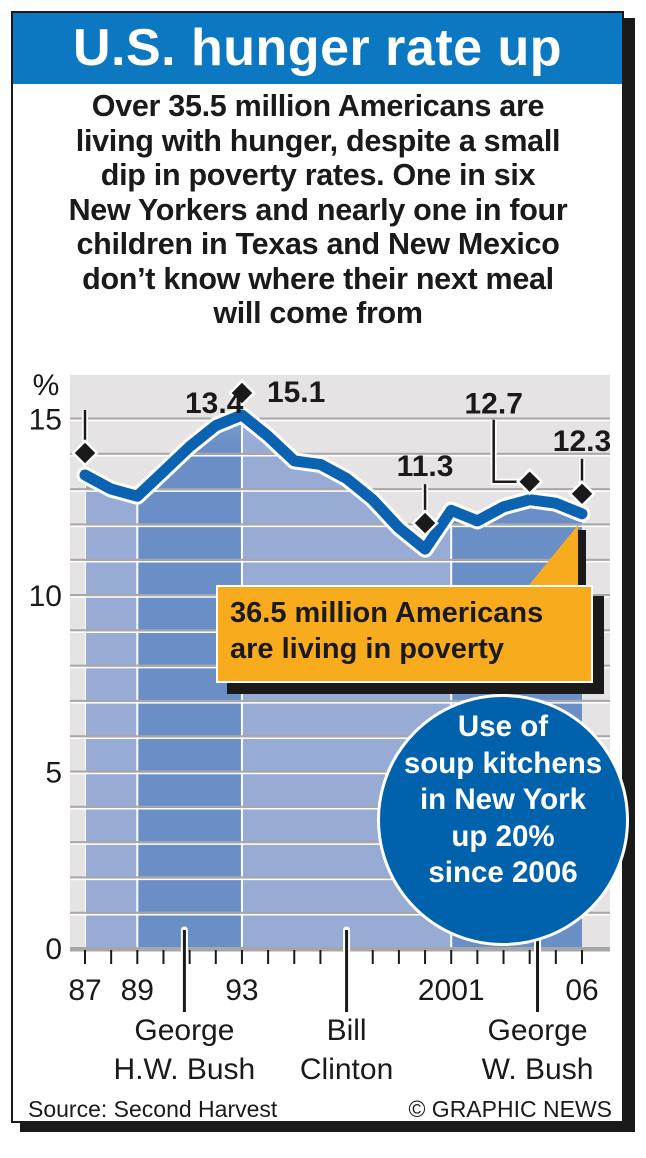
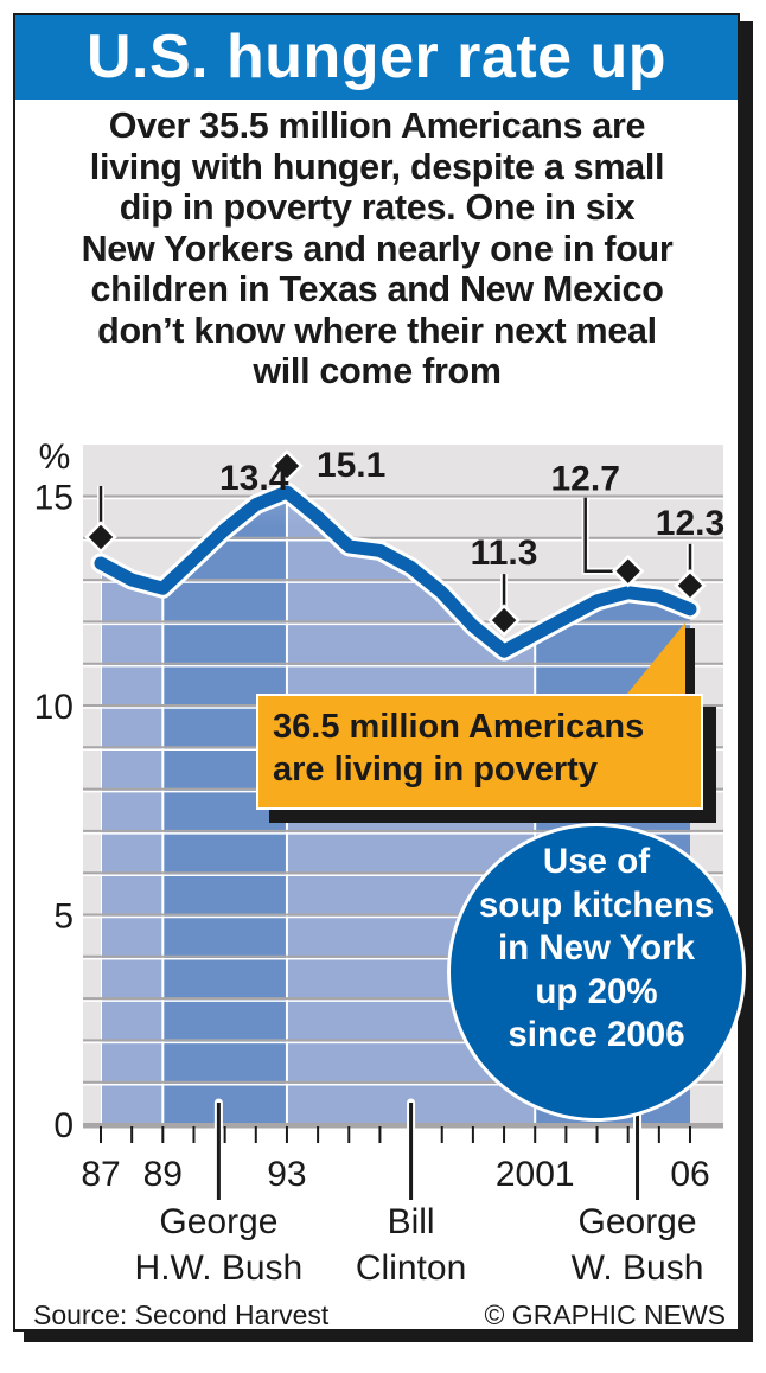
2001: 12.4 -> 11.7
